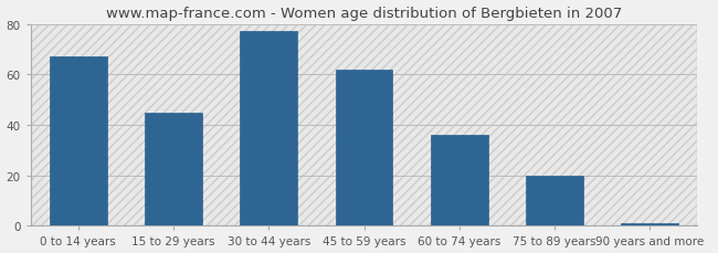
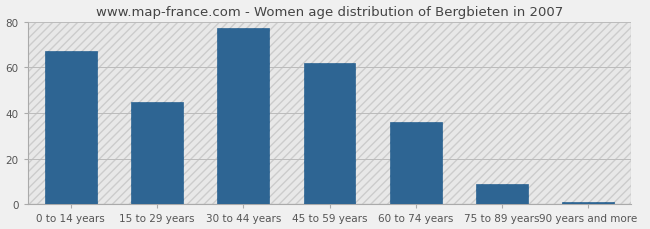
75 to 89 years: 20 -> 9
